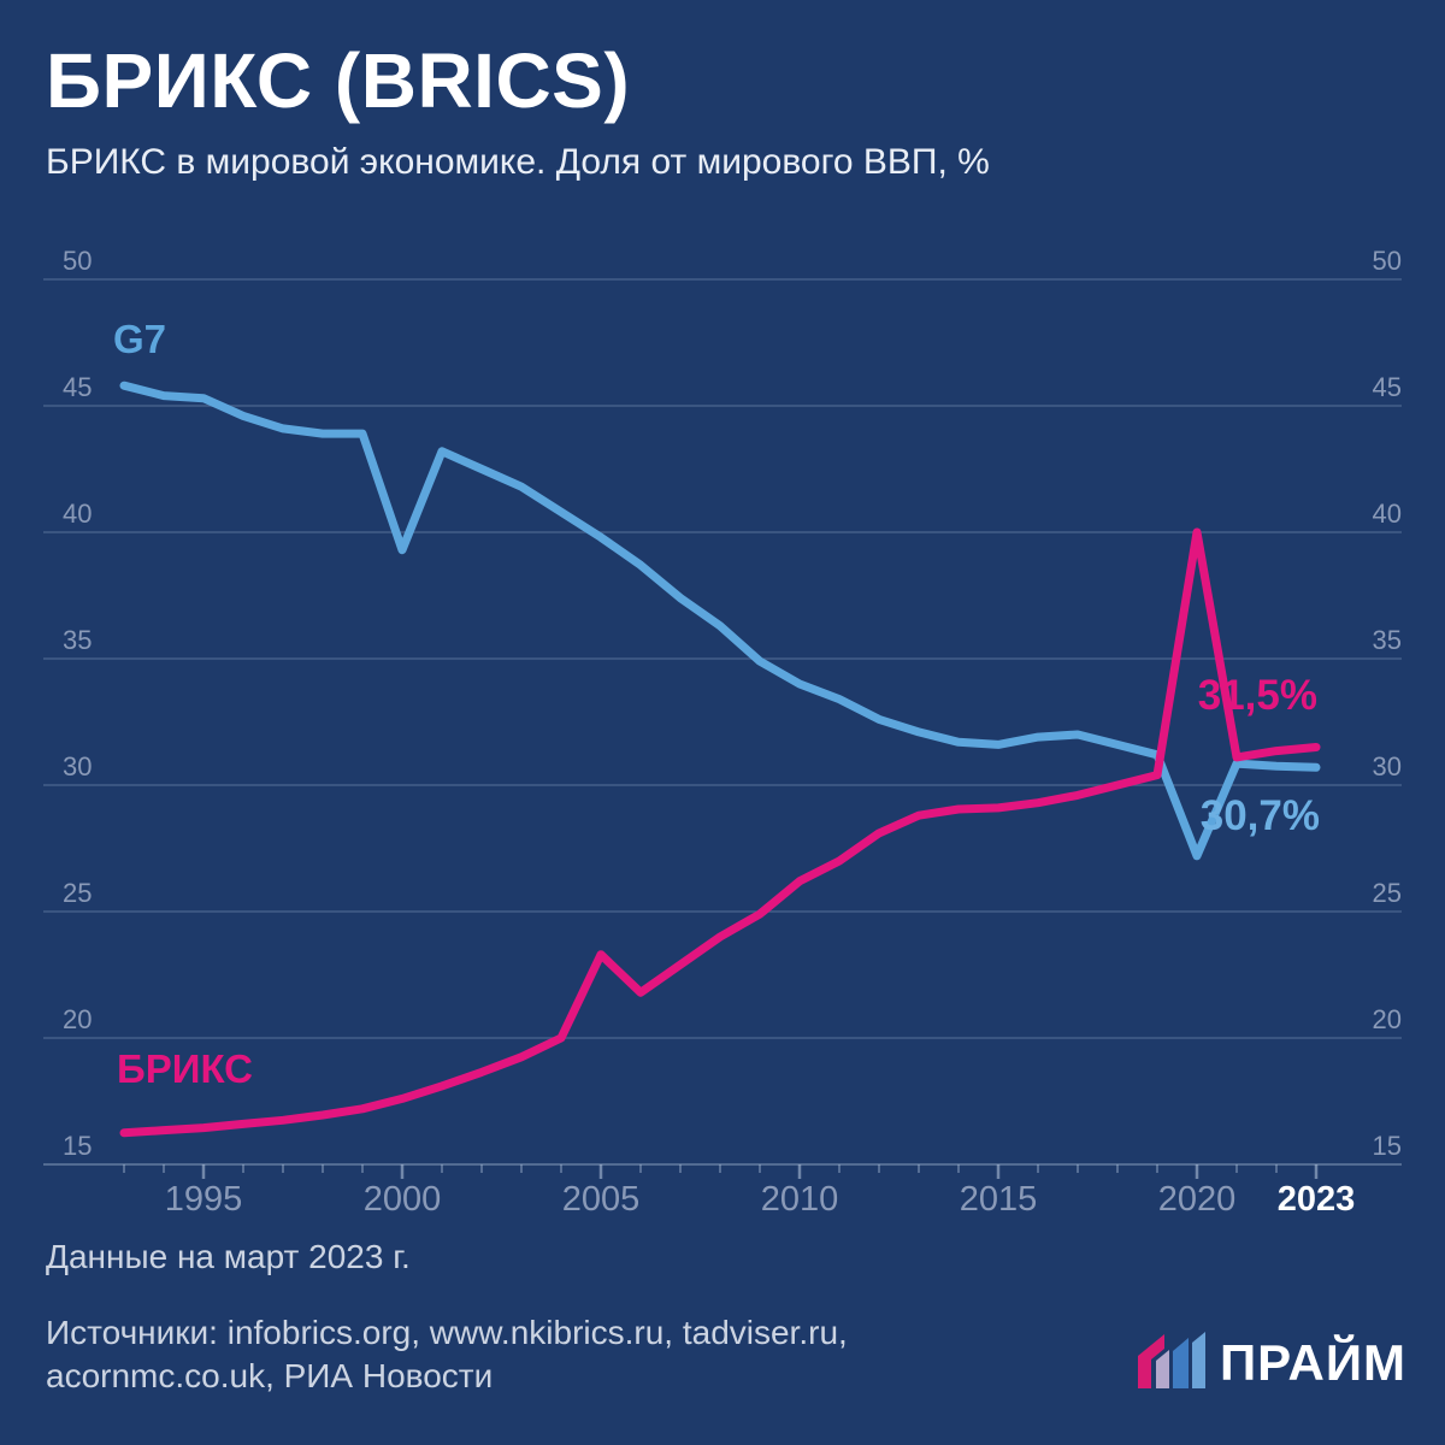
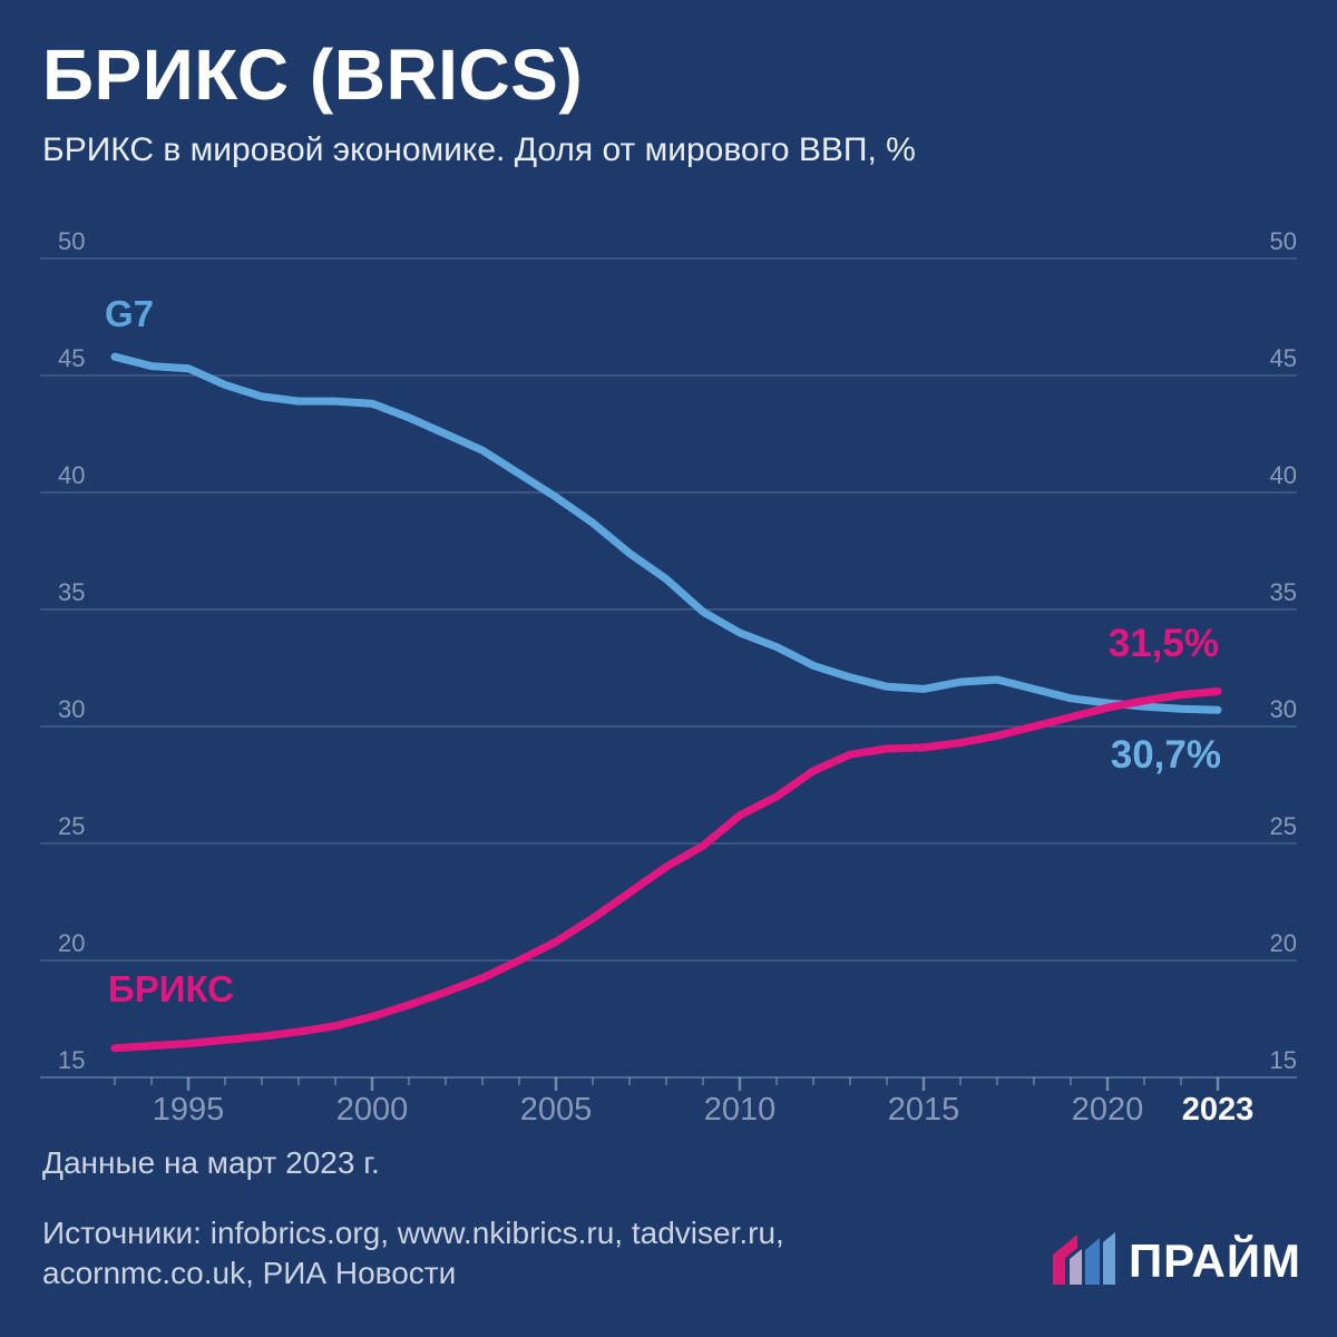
G7/2000: 39.3 -> 43.8
БРИКС/2005: 23.3 -> 20.8
G7/2020: 27.2 -> 31.0
БРИКС/2020: 40.0 -> 30.8
